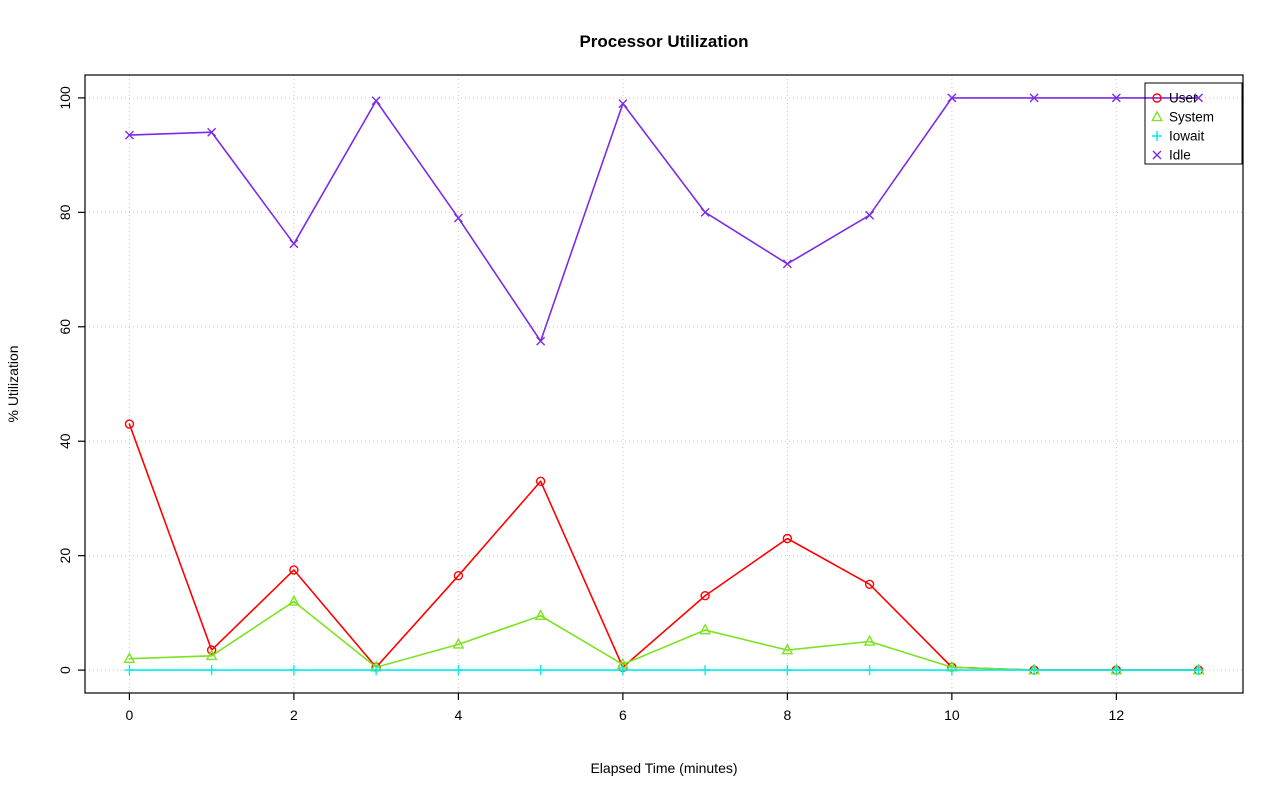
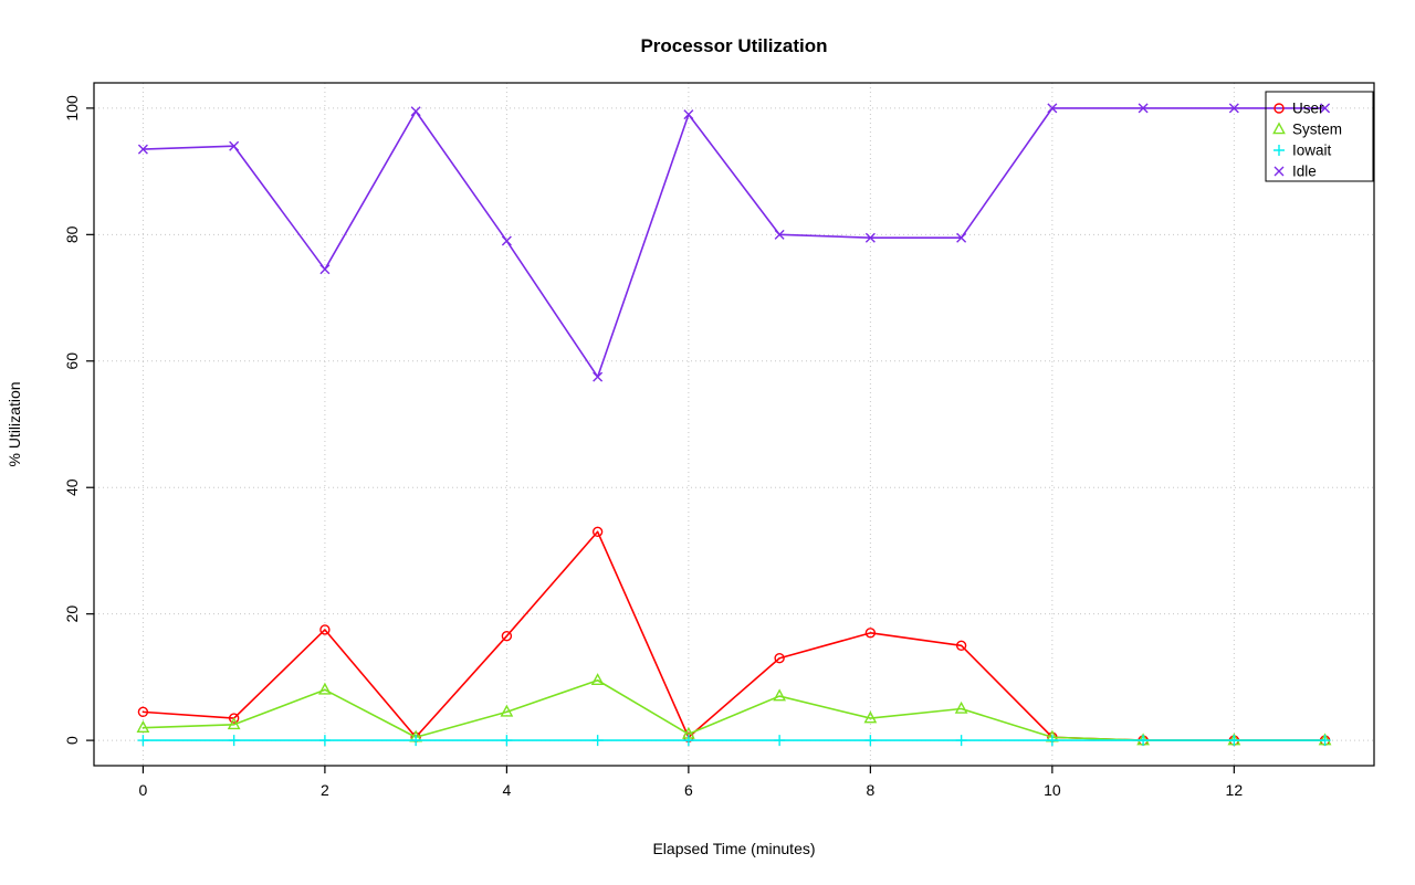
User/0: 43 -> 4
System/2: 12 -> 8
User/8: 23 -> 17
Idle/8: 71 -> 80
